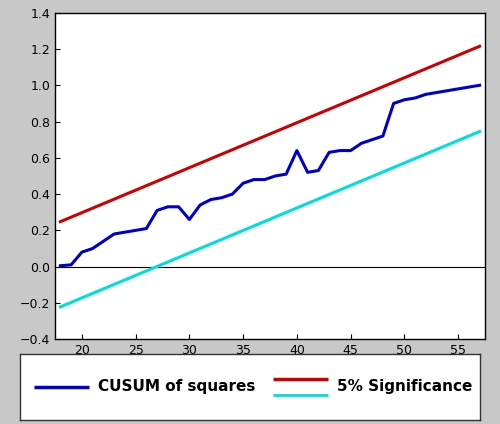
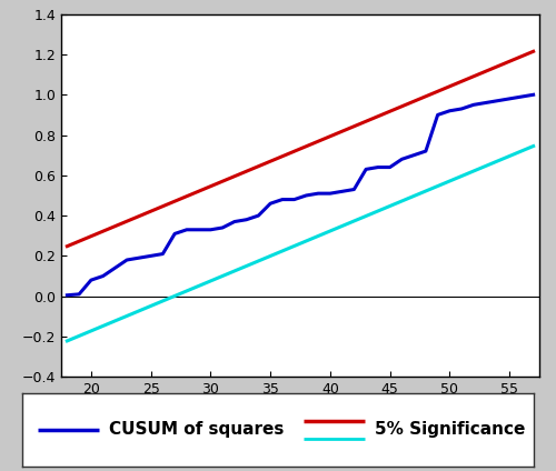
30: 0.26 -> 0.33
40: 0.64 -> 0.51
